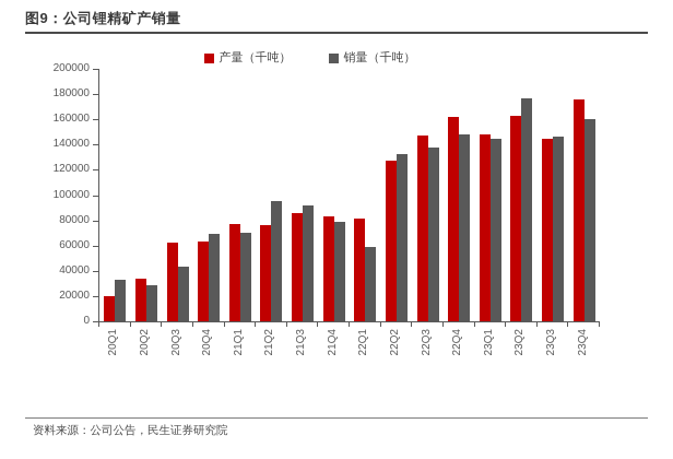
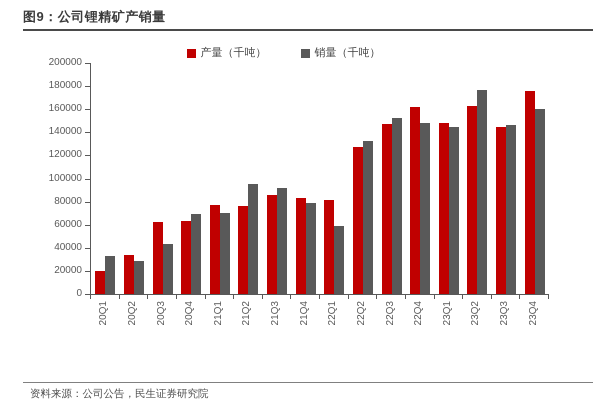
销量（千吨）/22Q3: 138000 -> 152000
